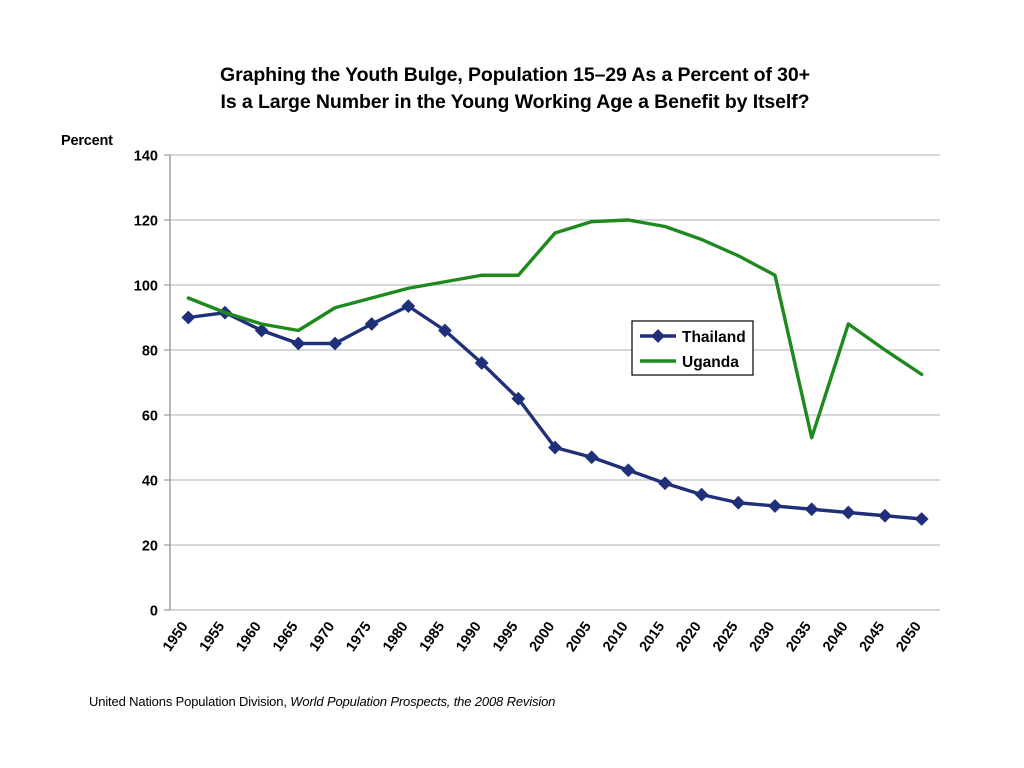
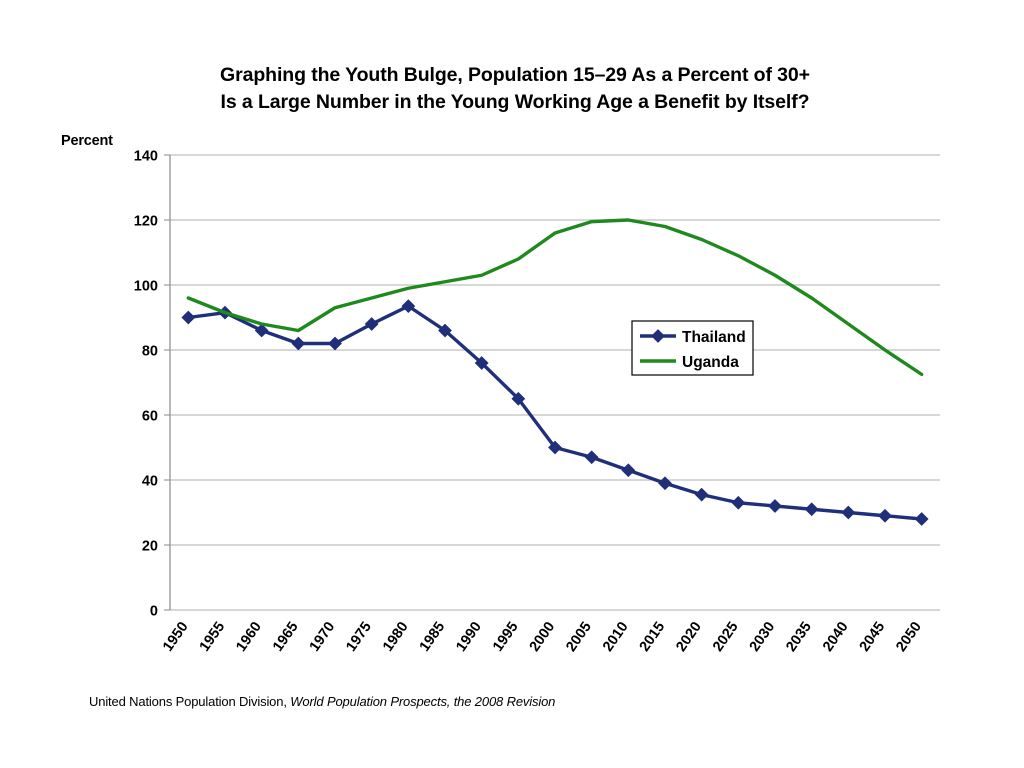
Uganda/1995: 103 -> 108
Uganda/2035: 53 -> 96
